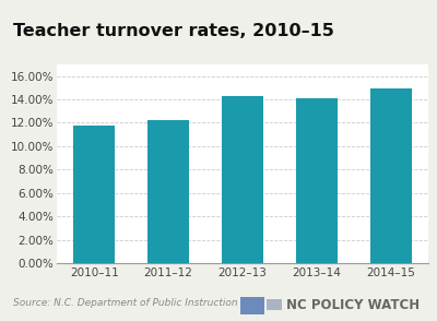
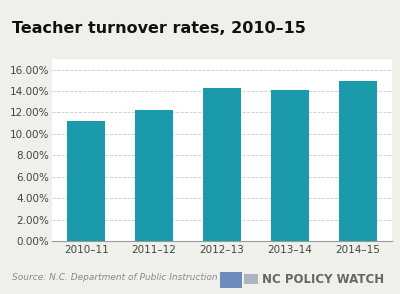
2010–11: 11.8% -> 11.2%
